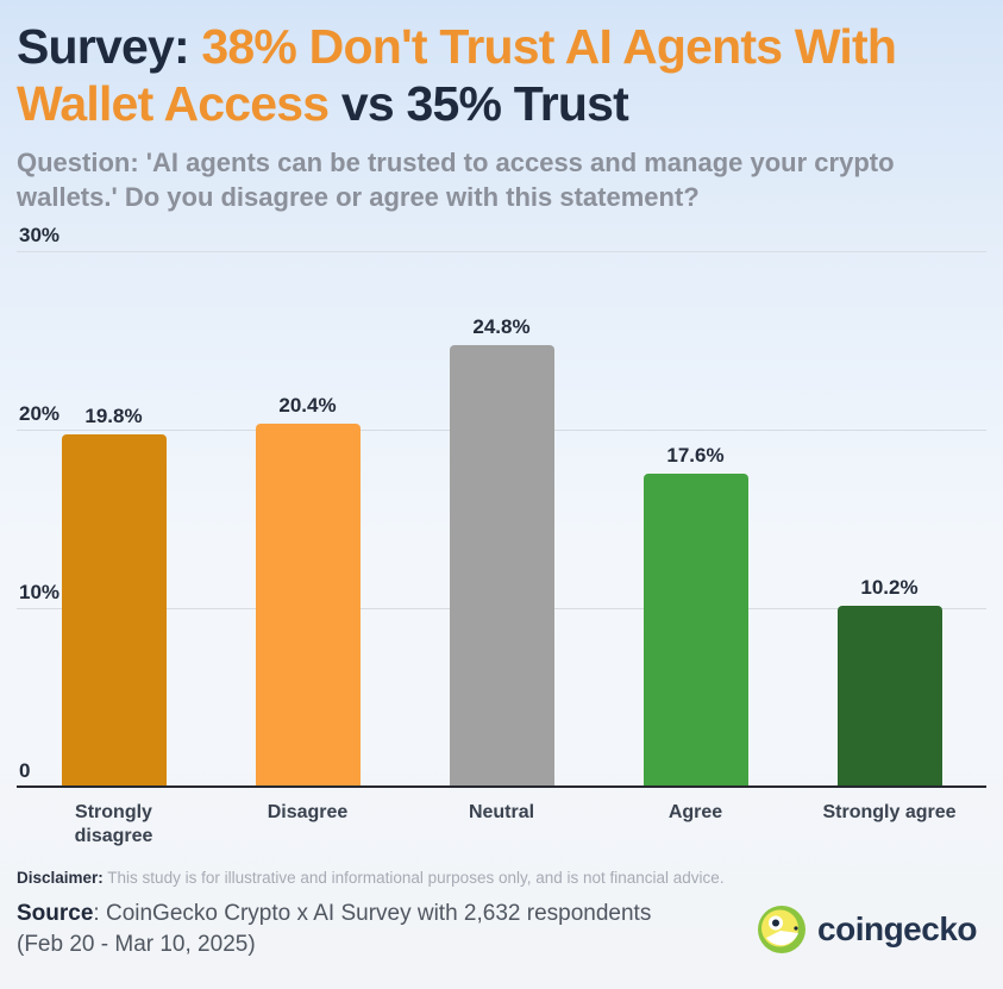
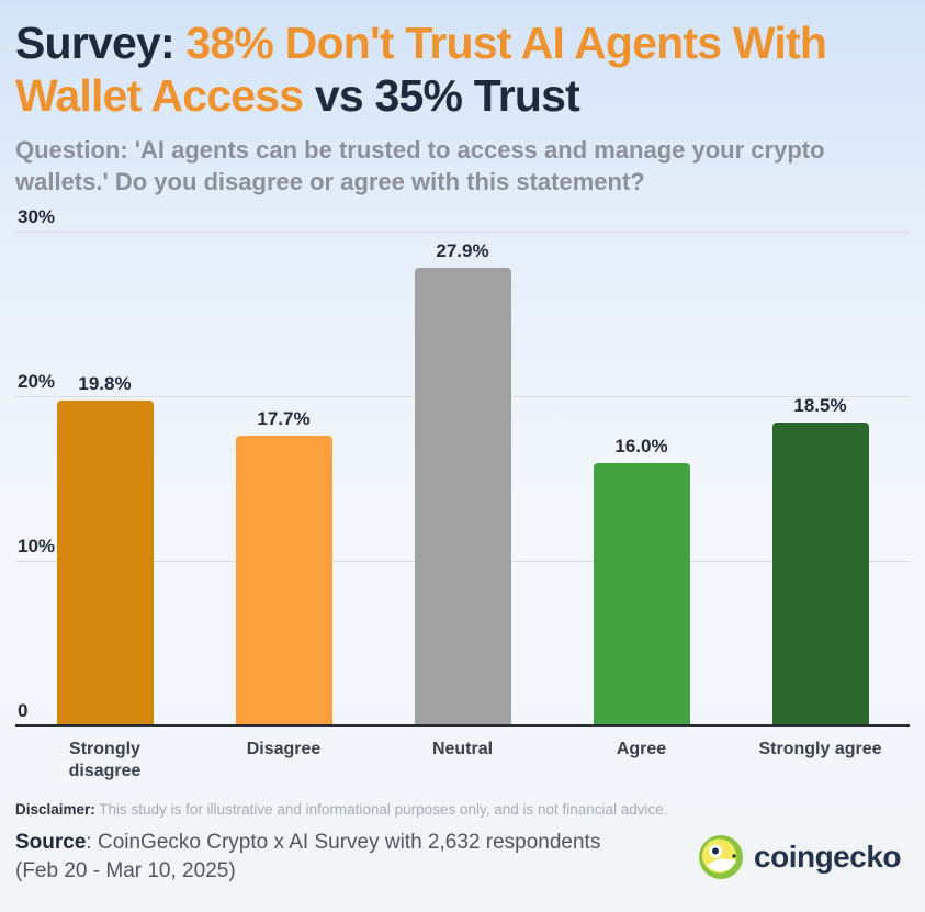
Disagree: 20.4% -> 17.7%
Neutral: 24.8% -> 27.9%
Agree: 17.6% -> 16.0%
Strongly agree: 10.2% -> 18.5%
